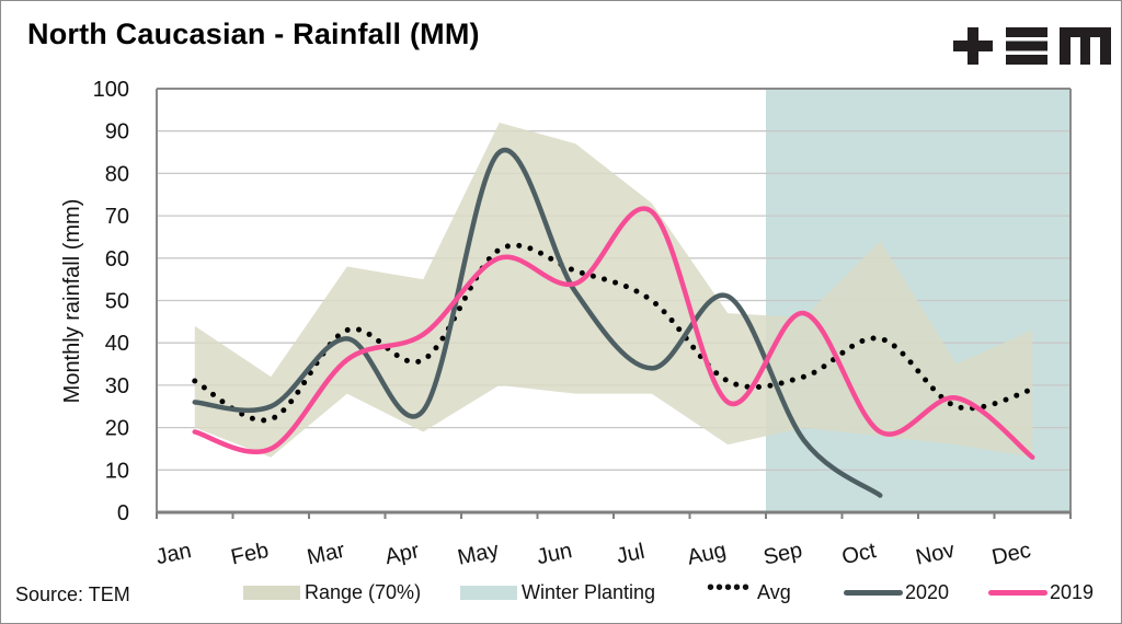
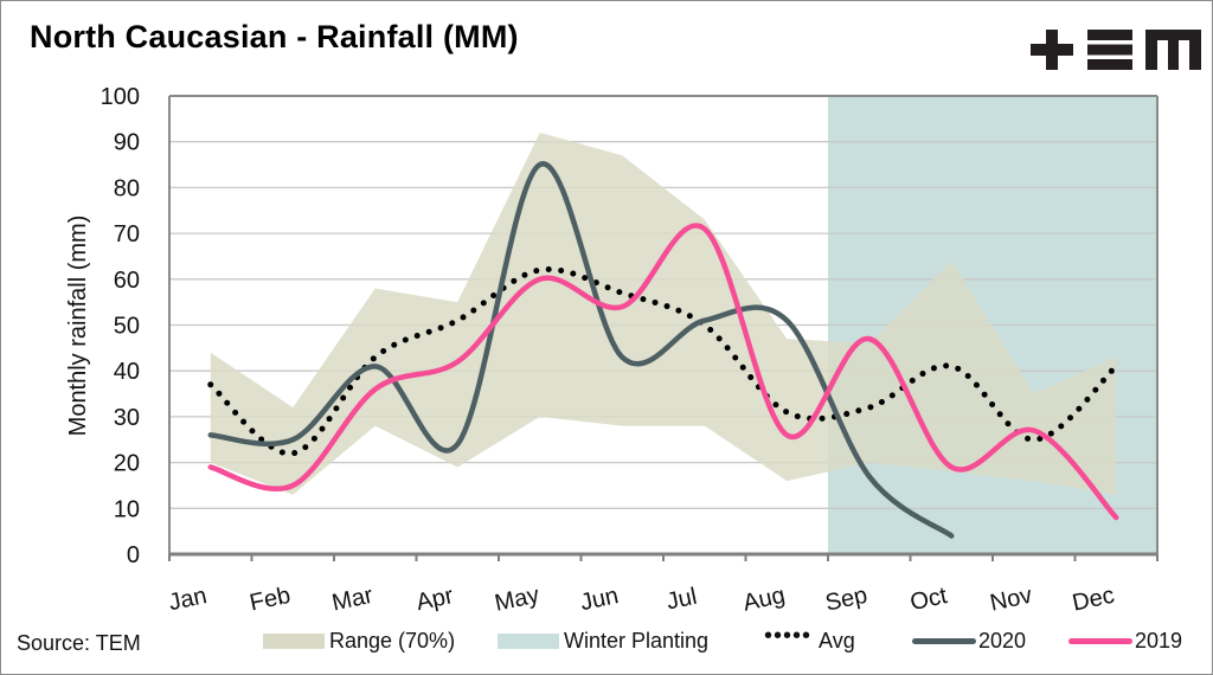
Avg/Jan: 31 -> 37
Avg/Apr: 36 -> 51
2020/Jun: 52 -> 43
2020/Jul: 34 -> 51
Avg/Dec: 29 -> 41
2019/Dec: 13 -> 8
